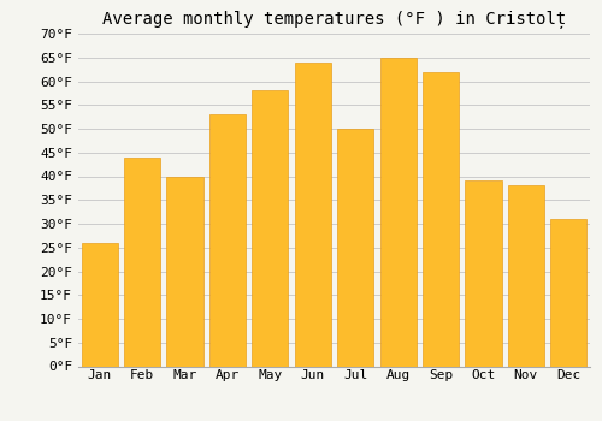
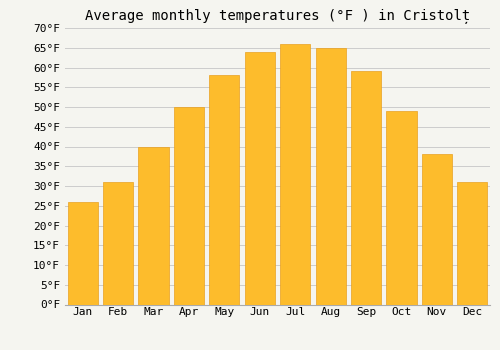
Feb: 44°F -> 31°F
Apr: 53°F -> 50°F
Jul: 50°F -> 66°F
Sep: 62°F -> 59°F
Oct: 39°F -> 49°F
